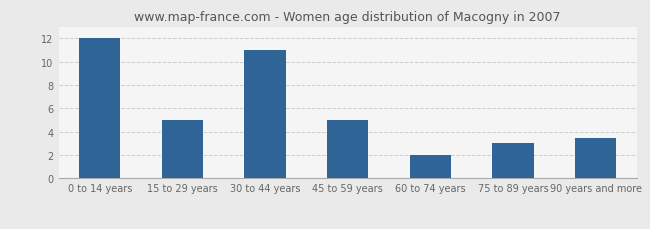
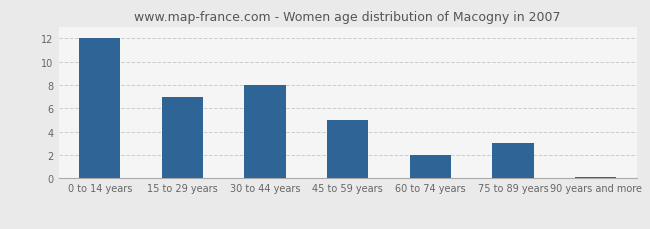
15 to 29 years: 5.0 -> 7.0
30 to 44 years: 11.0 -> 8.0
90 years and more: 3.5 -> 0.1
